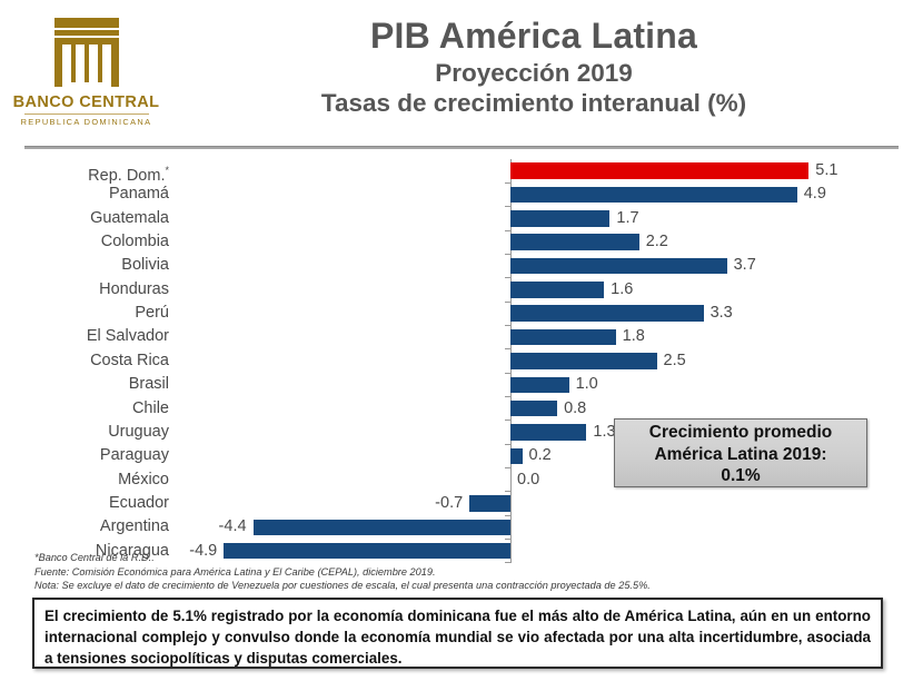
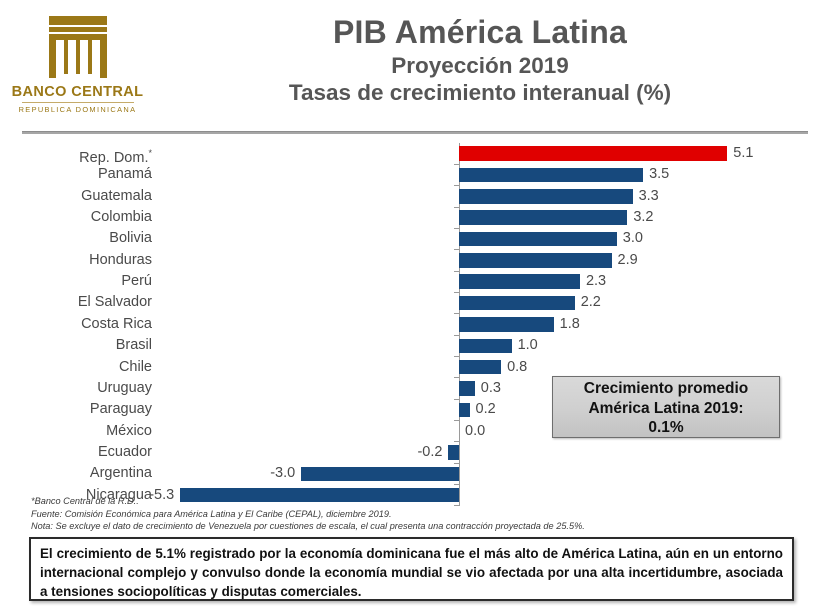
Panamá: 4.9 -> 3.5
Guatemala: 1.7 -> 3.3
Colombia: 2.2 -> 3.2
Bolivia: 3.7 -> 3.0
Honduras: 1.6 -> 2.9
Perú: 3.3 -> 2.3
El Salvador: 1.8 -> 2.2
Costa Rica: 2.5 -> 1.8
Uruguay: 1.3 -> 0.3
Ecuador: -0.7 -> -0.2
Argentina: -4.4 -> -3.0
Nicaragua: -4.9 -> -5.3
